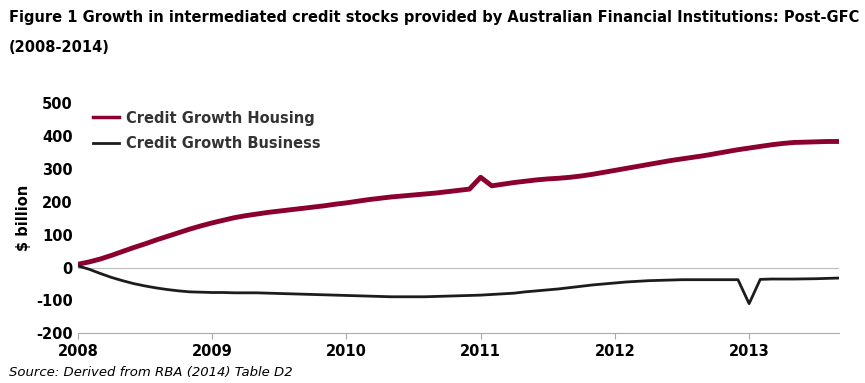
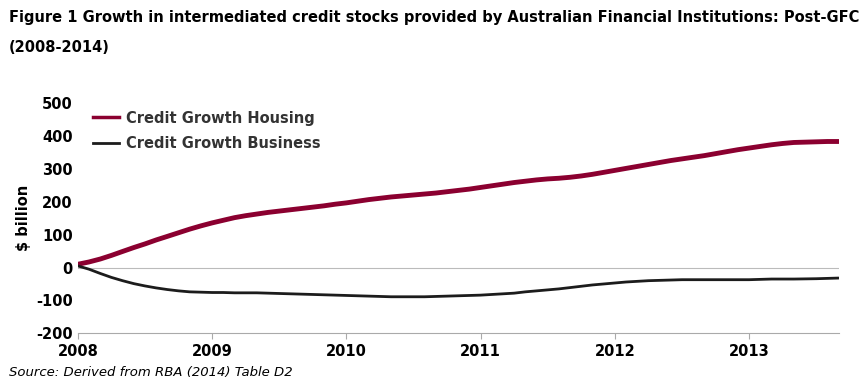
Credit Growth Housing/2011: 275 -> 244
Credit Growth Business/2013: -110 -> -37
